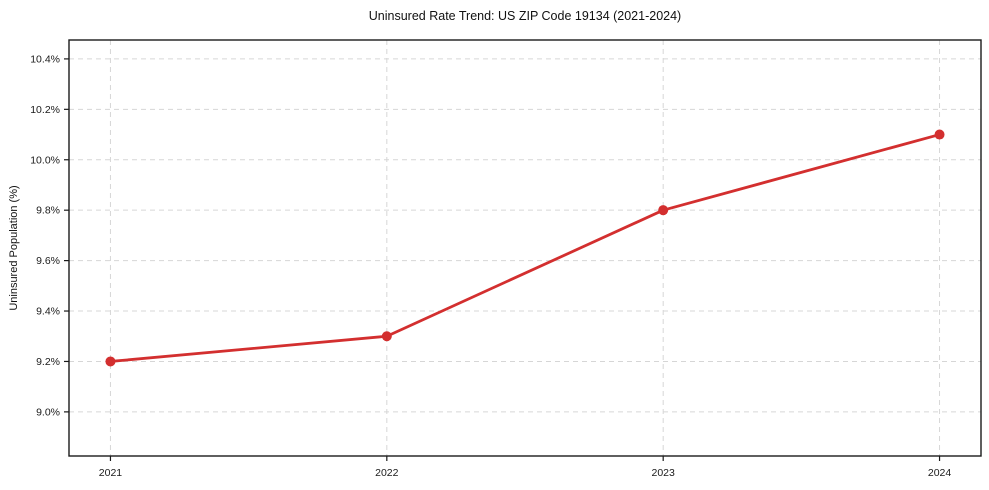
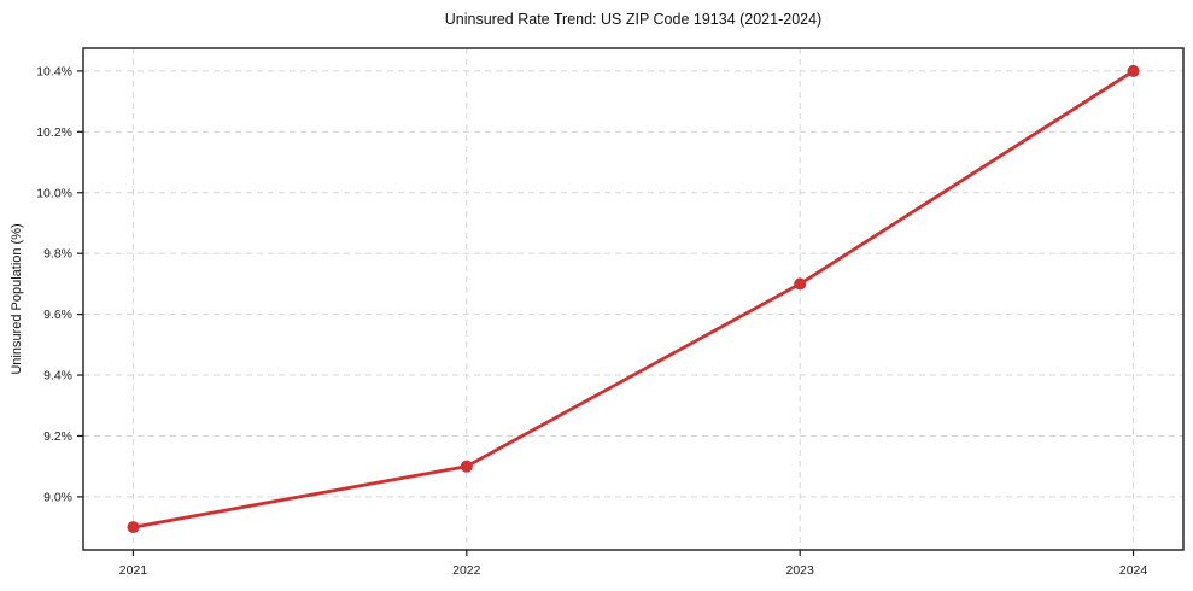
2021: 9.2% -> 8.9%
2022: 9.3% -> 9.1%
2023: 9.8% -> 9.7%
2024: 10.1% -> 10.4%
